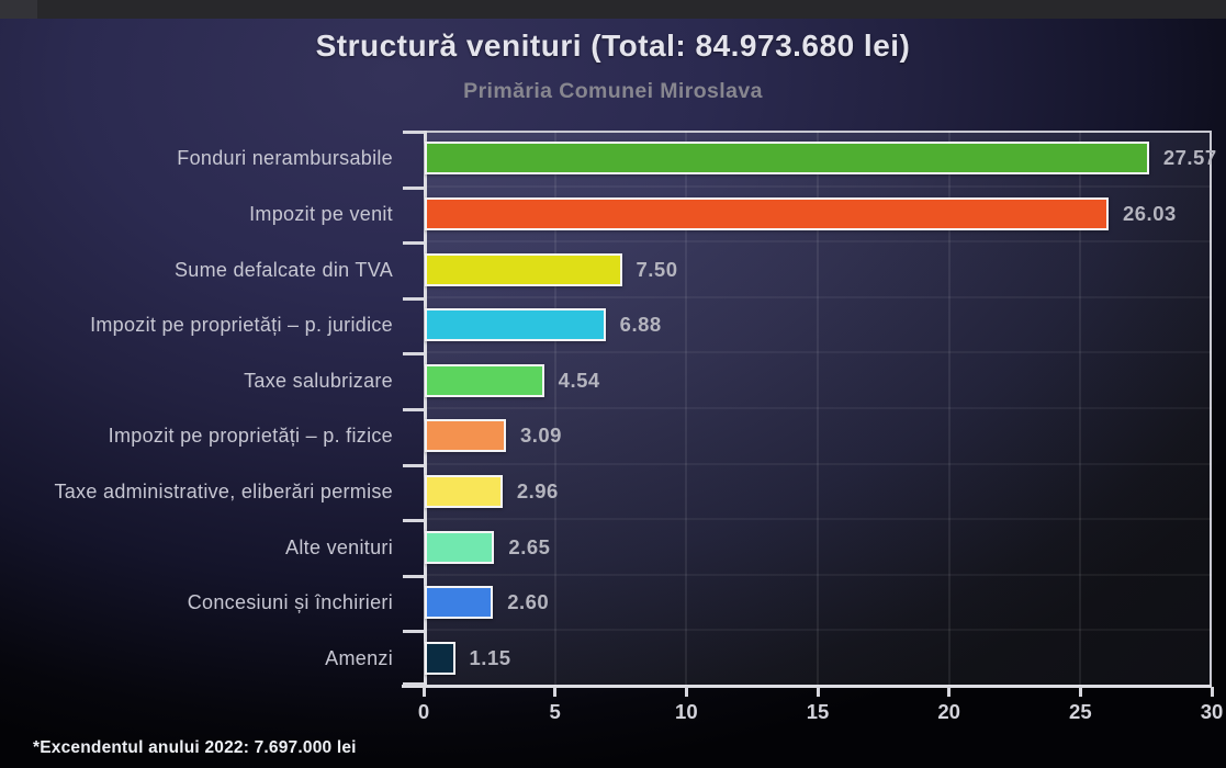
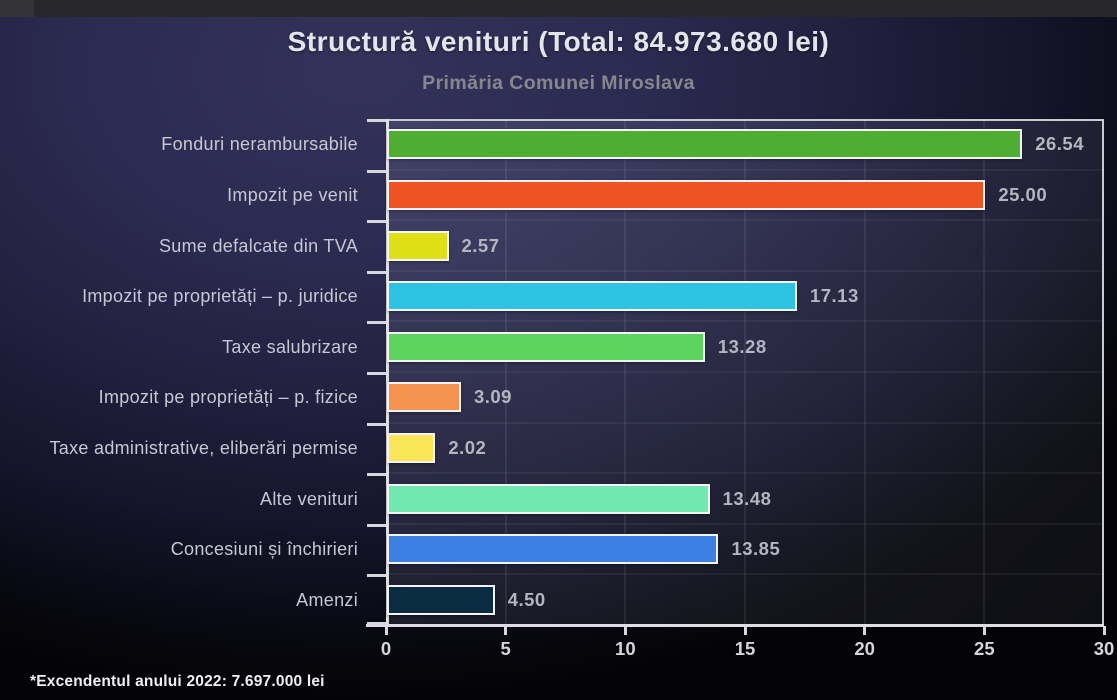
Fonduri nerambursabile: 27.57 -> 26.54
Impozit pe venit: 26.03 -> 25.00
Sume defalcate din TVA: 7.50 -> 2.57
Impozit pe proprietăți – p. juridice: 6.88 -> 17.13
Taxe salubrizare: 4.54 -> 13.28
Taxe administrative, eliberări permise: 2.96 -> 2.02
Alte venituri: 2.65 -> 13.48
Concesiuni și închirieri: 2.60 -> 13.85
Amenzi: 1.15 -> 4.50
